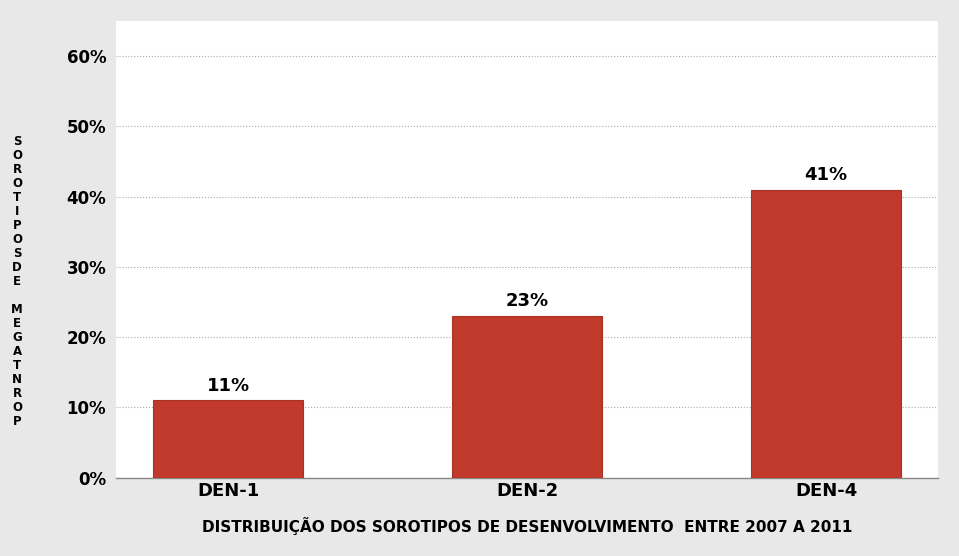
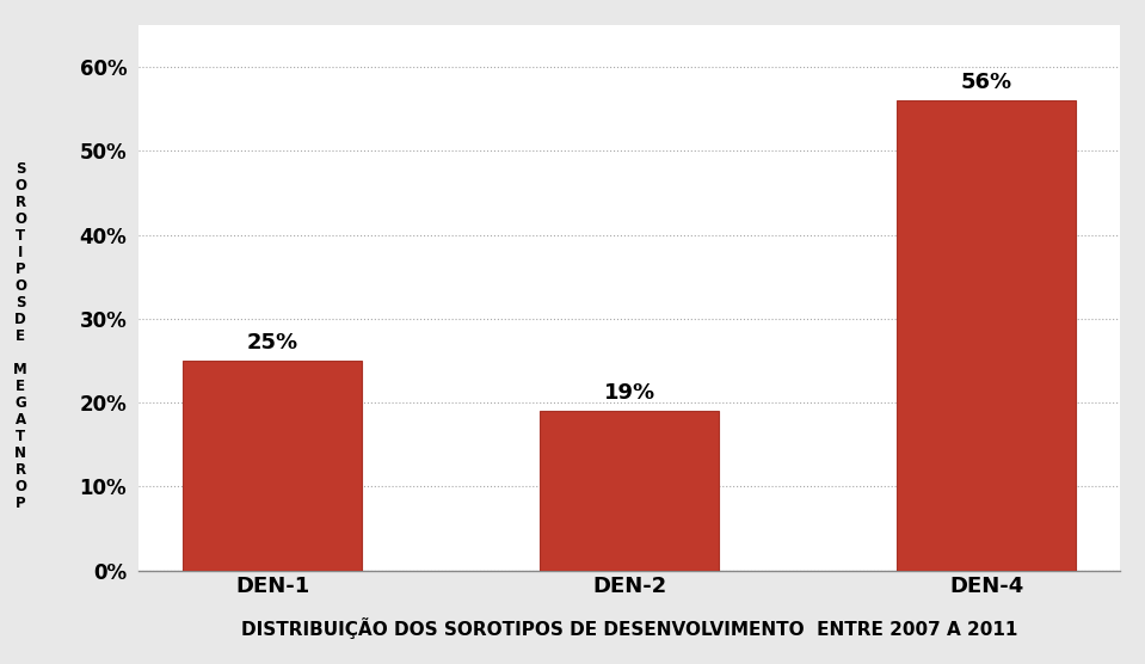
DEN-1: 11% -> 25%
DEN-2: 23% -> 19%
DEN-4: 41% -> 56%
